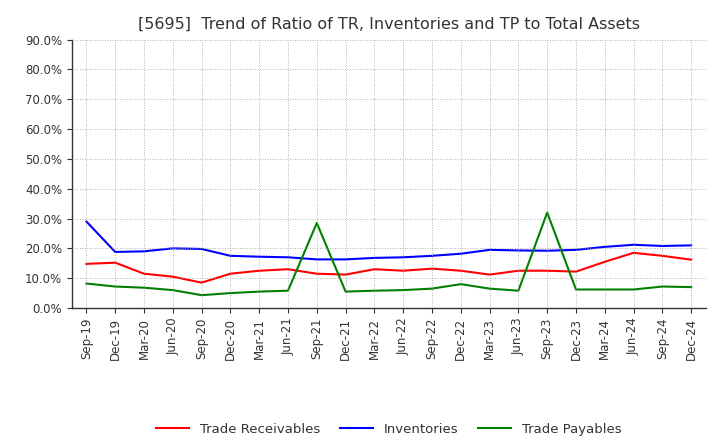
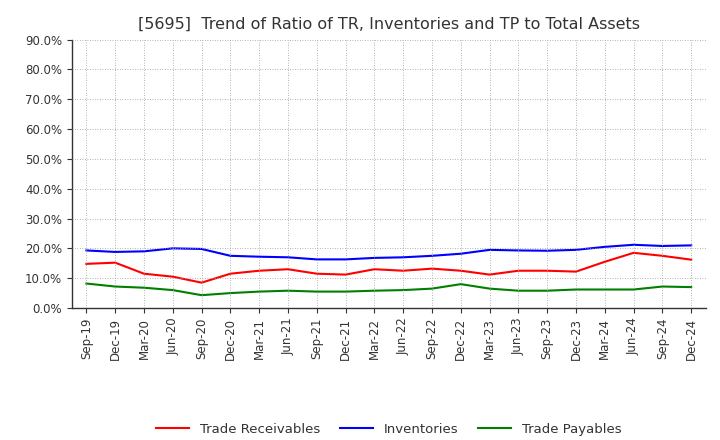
Inventories/Sep-19: 29.0% -> 19.3%
Trade Payables/Sep-21: 28.5% -> 5.5%
Trade Payables/Sep-23: 32.0% -> 5.8%
